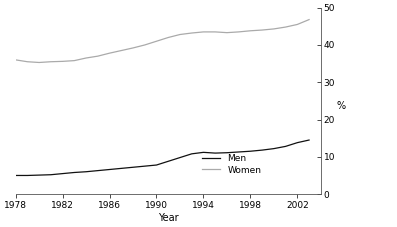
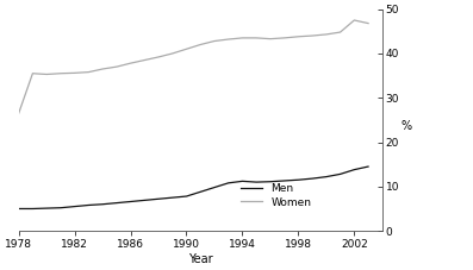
Women/1978: 36.0 -> 26.5
Women/2002: 45.5 -> 47.5
